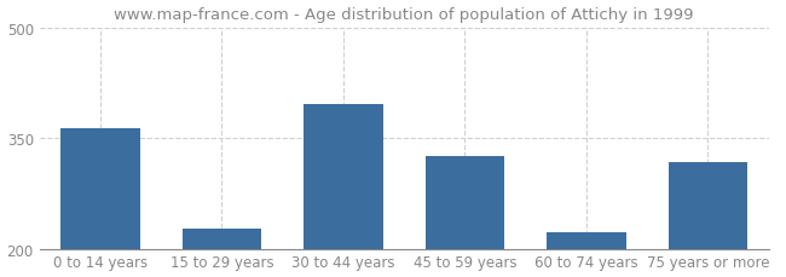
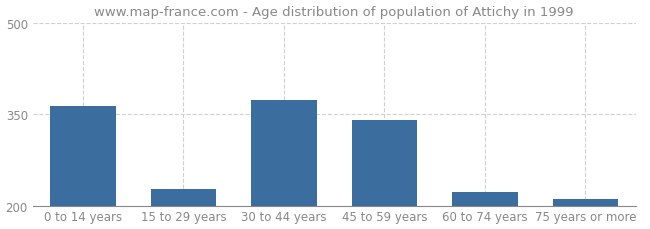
30 to 44 years: 396 -> 373
45 to 59 years: 326 -> 340
75 years or more: 318 -> 210
